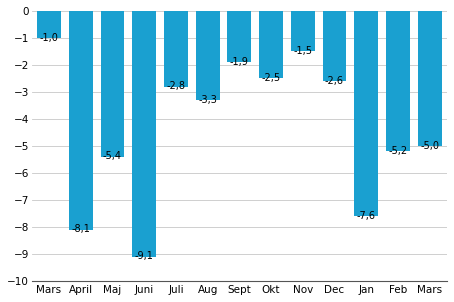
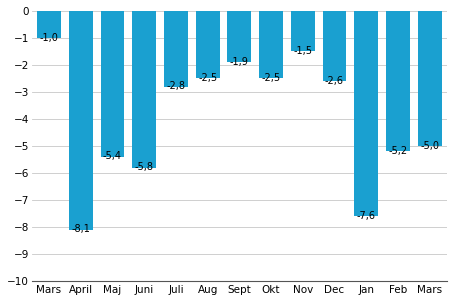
Juni: -9,1 -> -5,8
Aug: -3,3 -> -2,5
